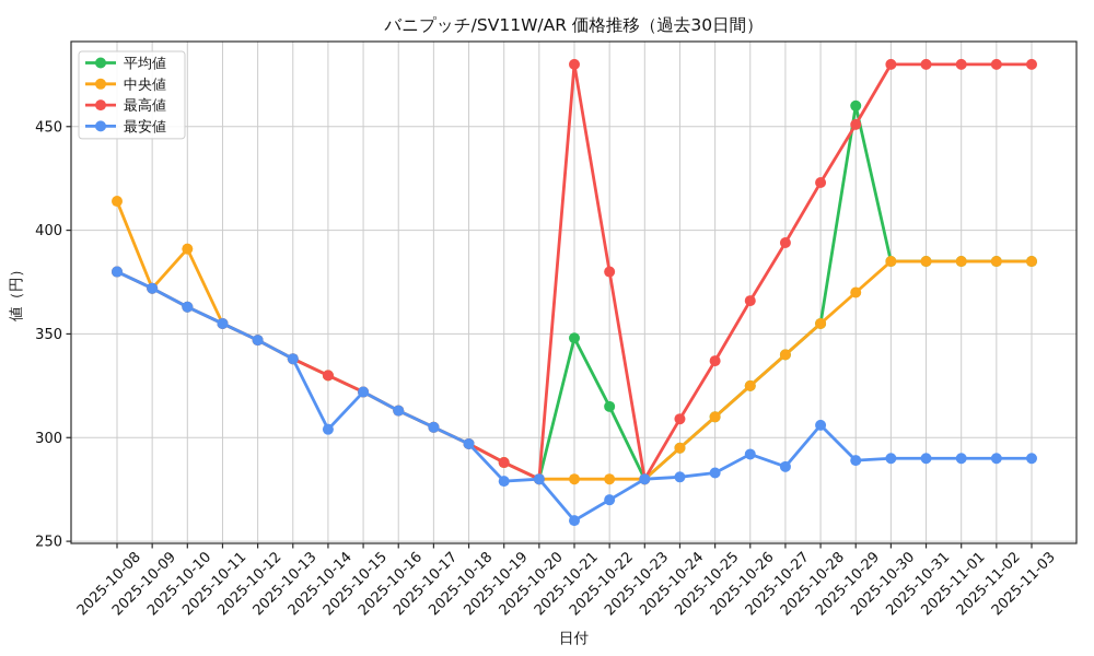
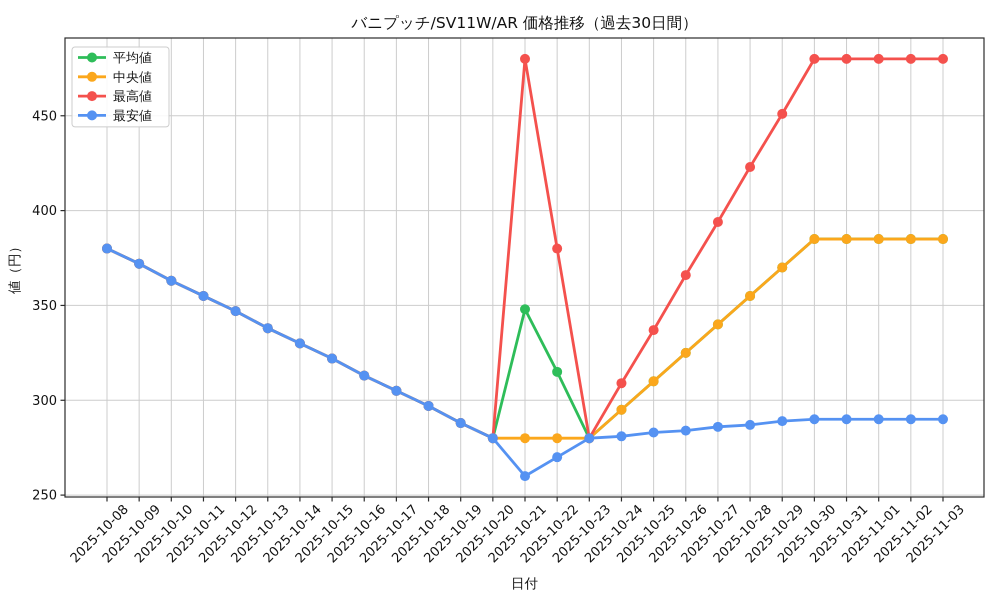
中央値/2025-10-08: 414 -> 380
中央値/2025-10-10: 391 -> 363
最安値/2025-10-14: 304 -> 330
最安値/2025-10-19: 279 -> 288
最安値/2025-10-26: 292 -> 284
最安値/2025-10-28: 306 -> 287
平均値/2025-10-29: 460 -> 370
